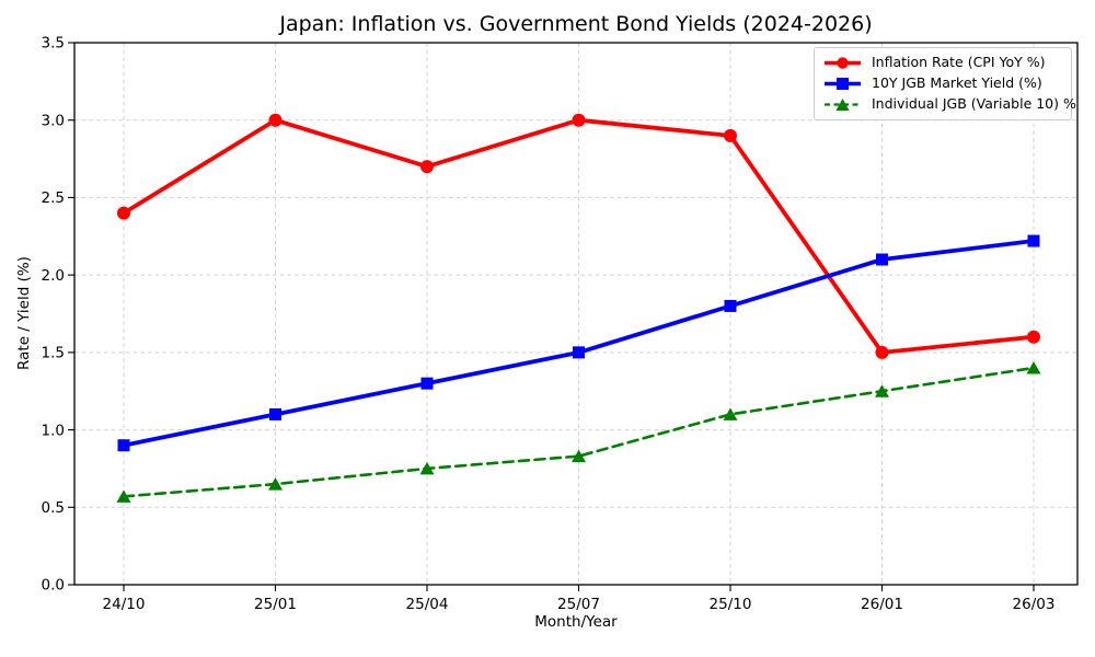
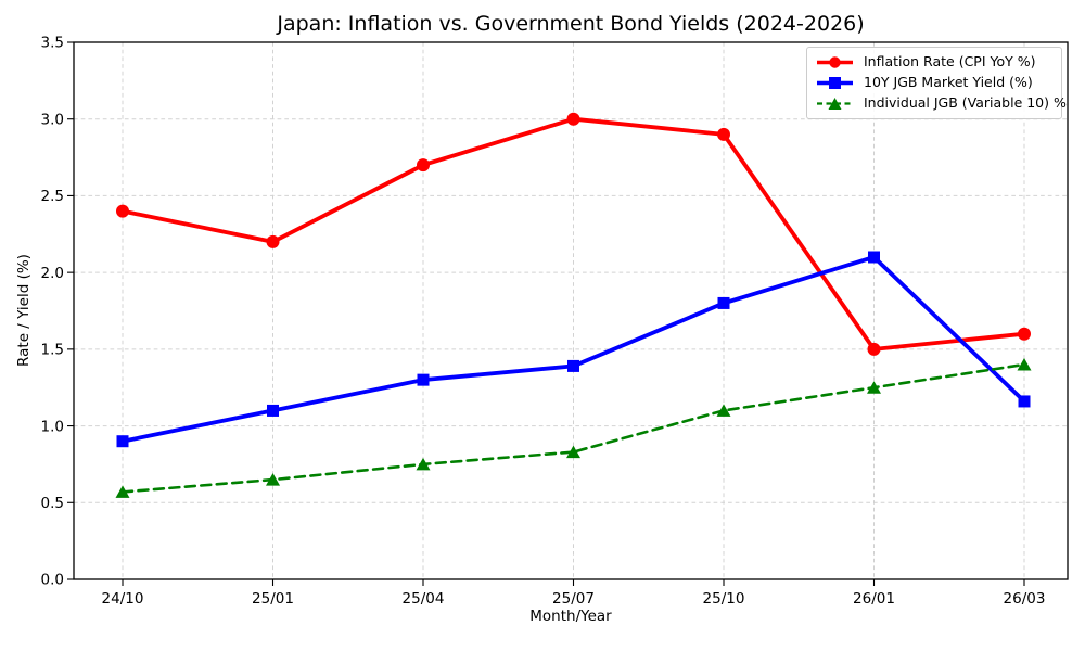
Inflation Rate (CPI YoY %)/25/01: 3.0 -> 2.2
10Y JGB Market Yield (%)/25/07: 1.50 -> 1.39
10Y JGB Market Yield (%)/26/03: 2.22 -> 1.16
